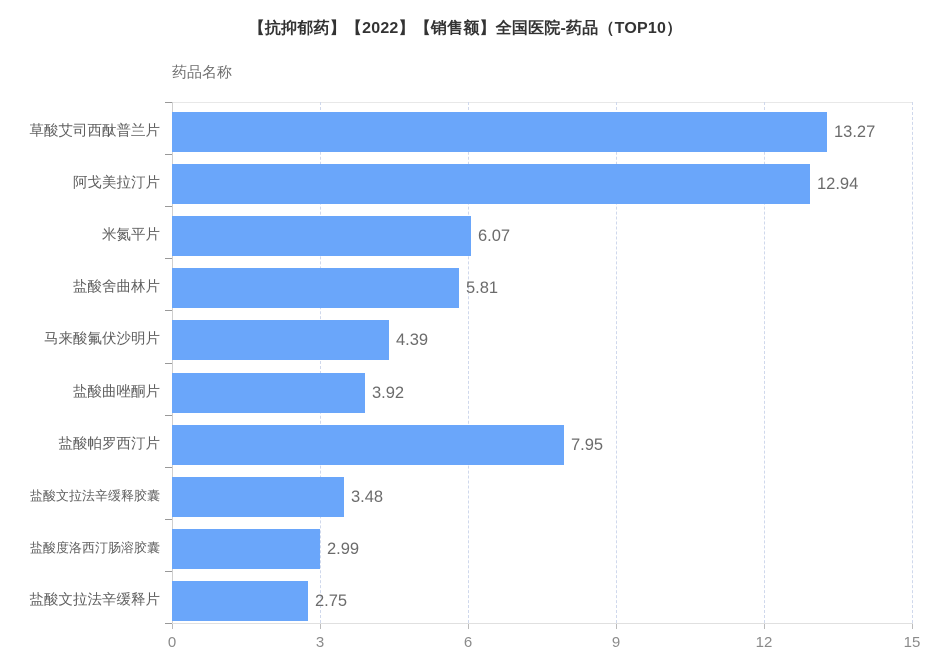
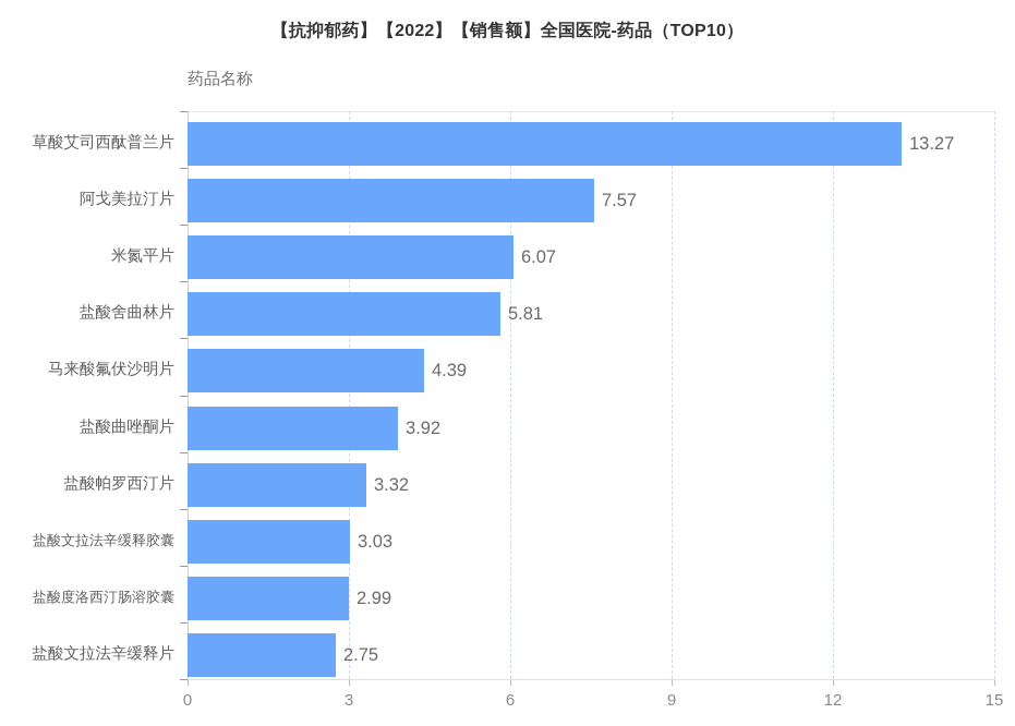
阿戈美拉汀片: 12.94 -> 7.57
盐酸帕罗西汀片: 7.95 -> 3.32
盐酸文拉法辛缓释胶囊: 3.48 -> 3.03
